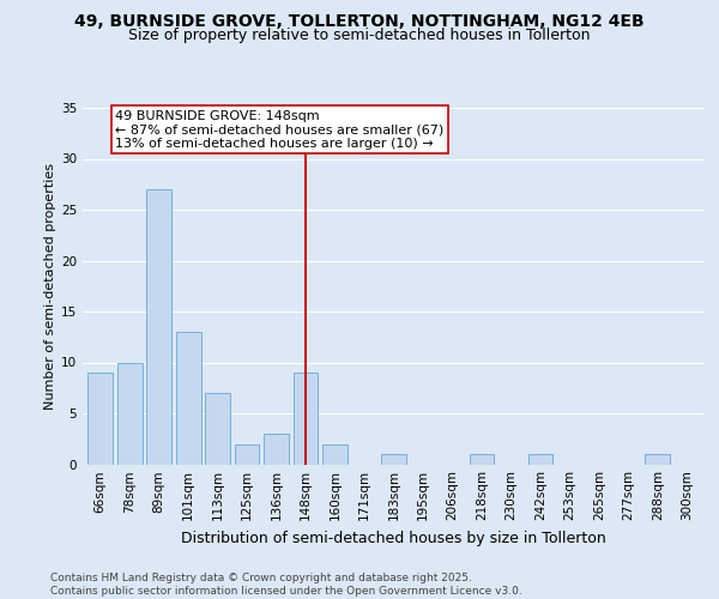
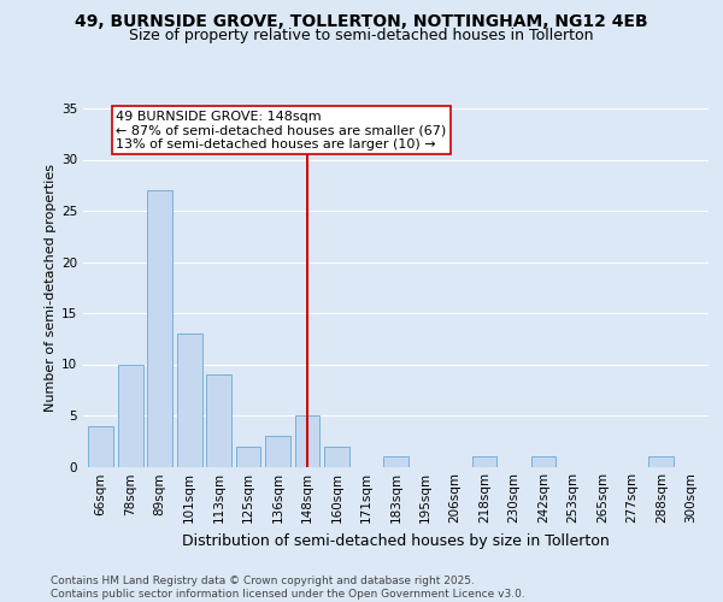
66sqm: 9 -> 4
113sqm: 7 -> 9
148sqm: 9 -> 5
